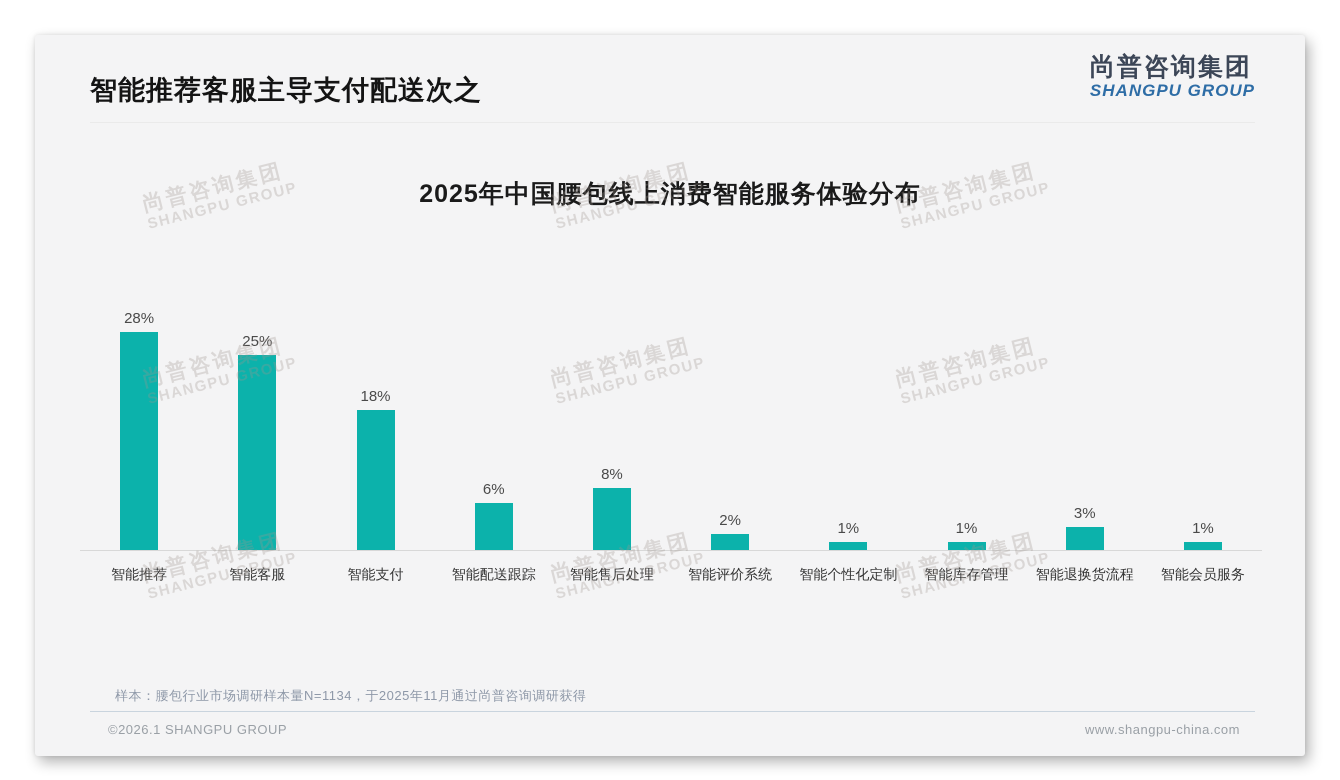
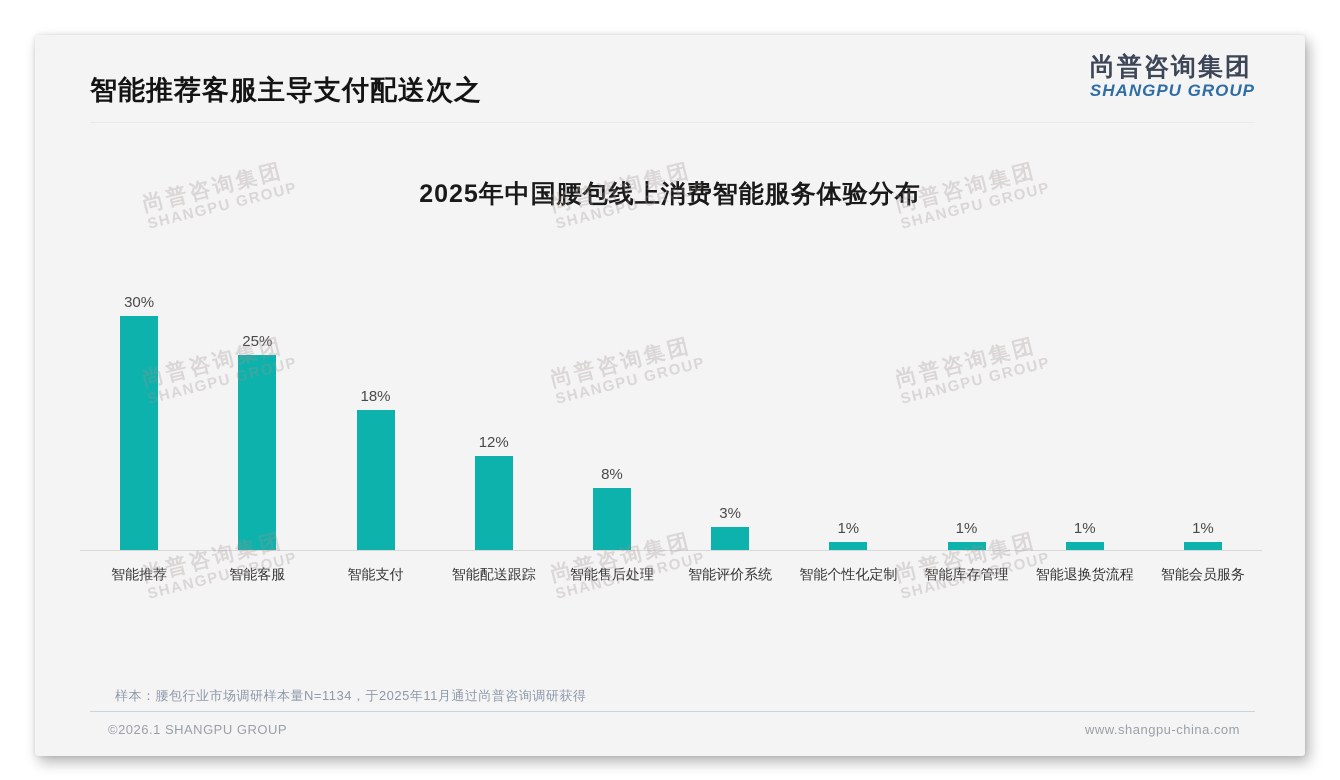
智能推荐: 28% -> 30%
智能配送跟踪: 6% -> 12%
智能评价系统: 2% -> 3%
智能退换货流程: 3% -> 1%
